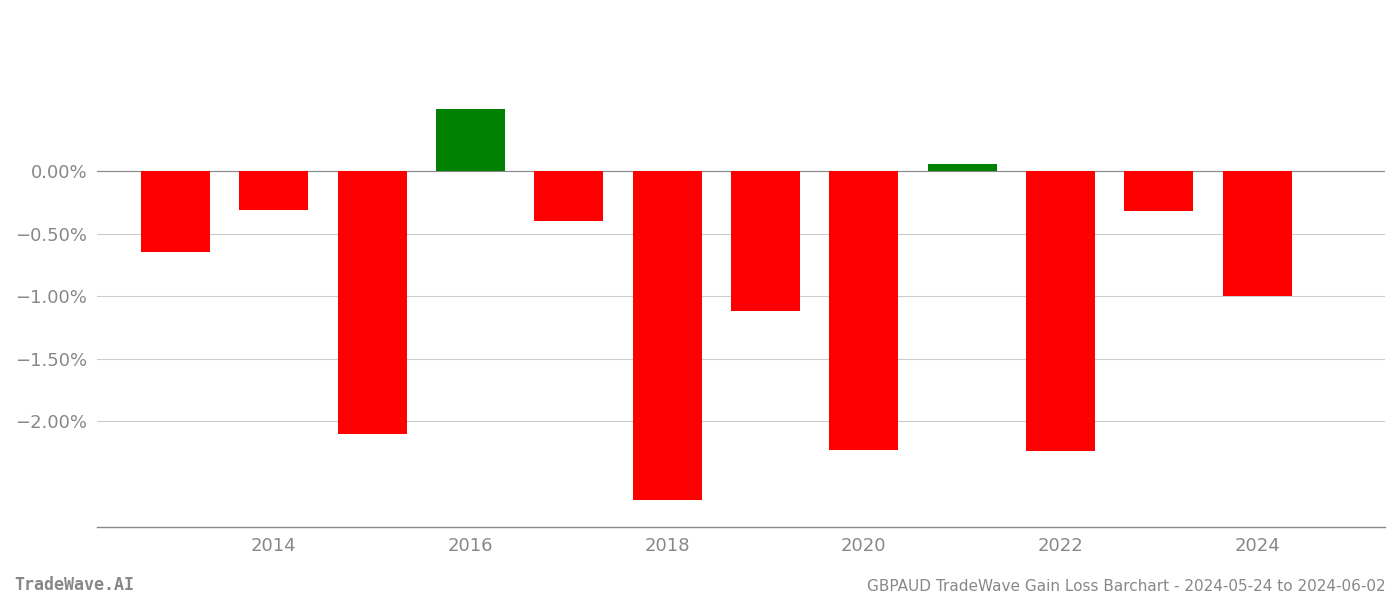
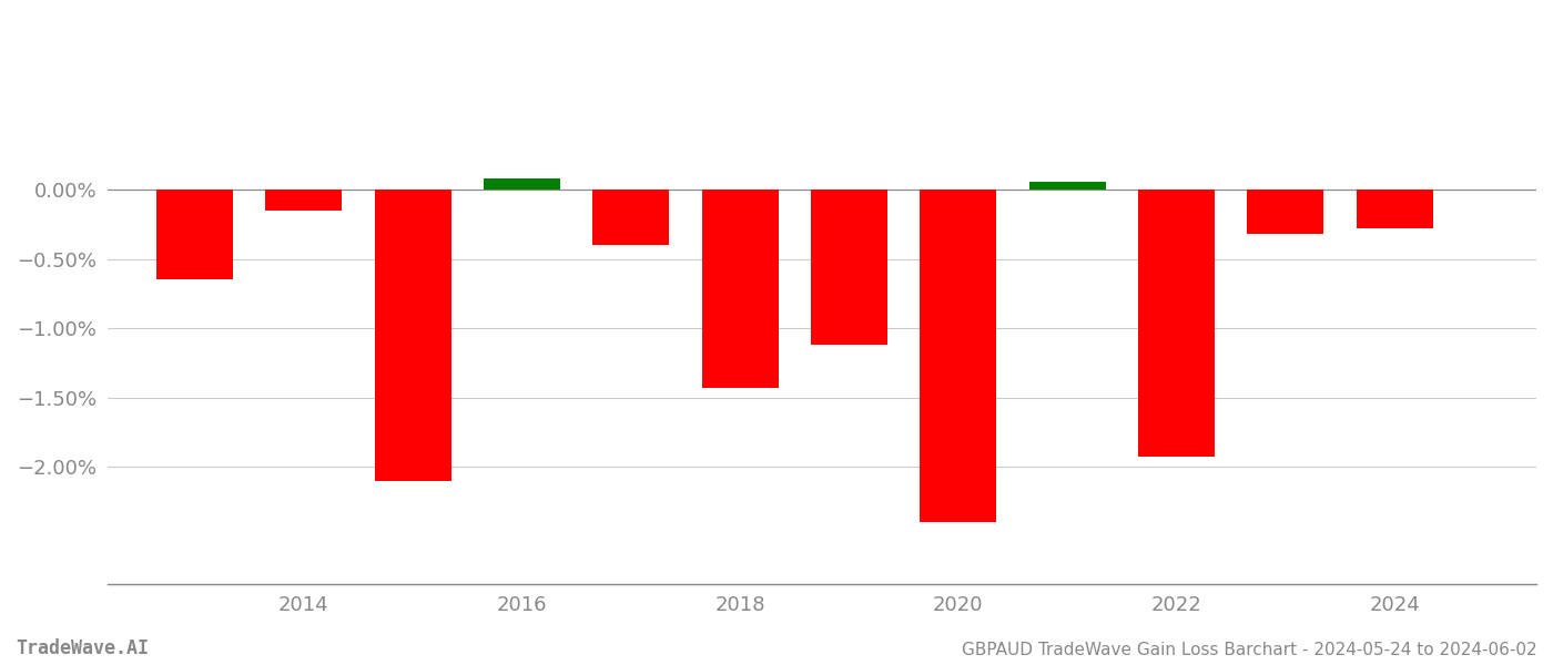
2014: -0.31% -> -0.15%
2016: 0.50% -> 0.08%
2018: -2.63% -> -1.43%
2020: -2.23% -> -2.40%
2022: -2.24% -> -1.93%
2024: -1.00% -> -0.28%
